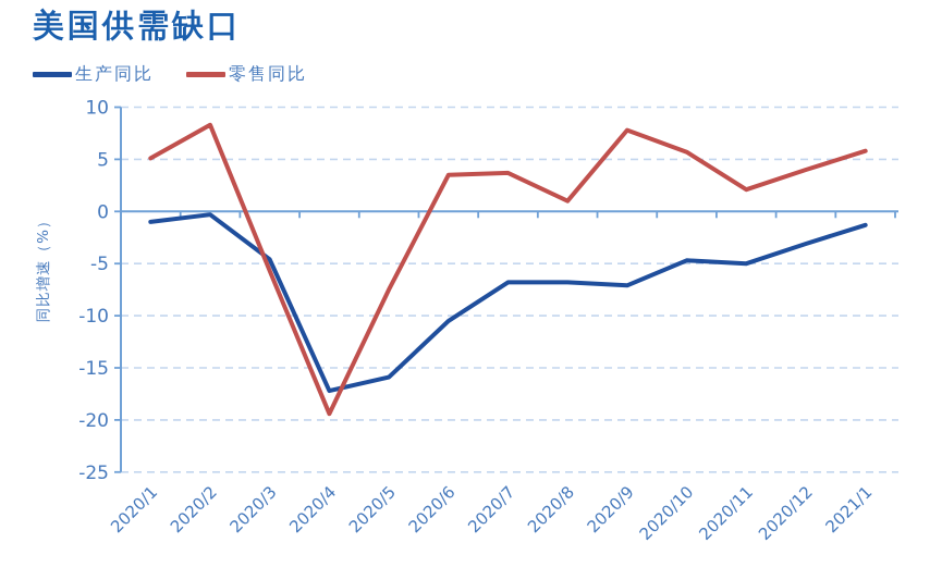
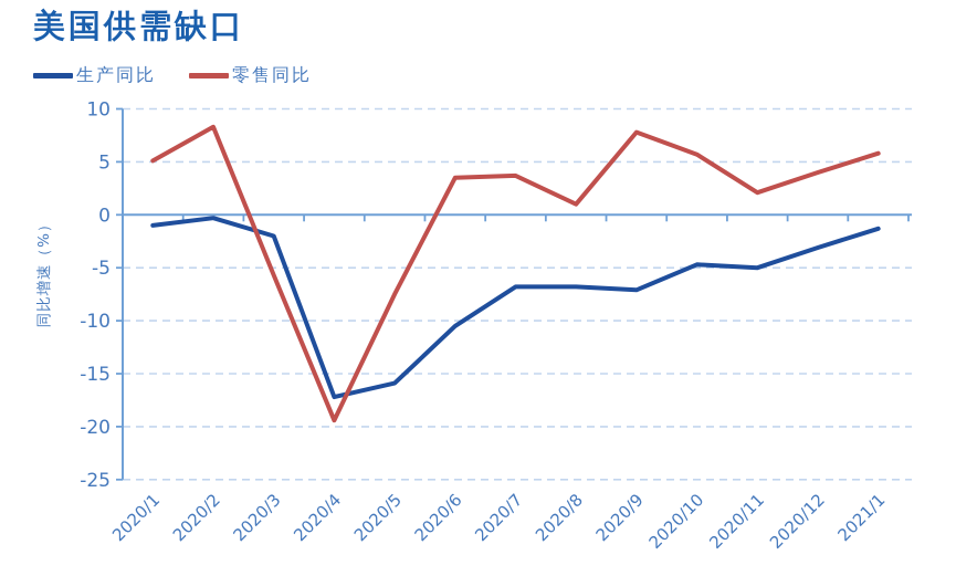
生产同比/2020/3: -5 -> -2
